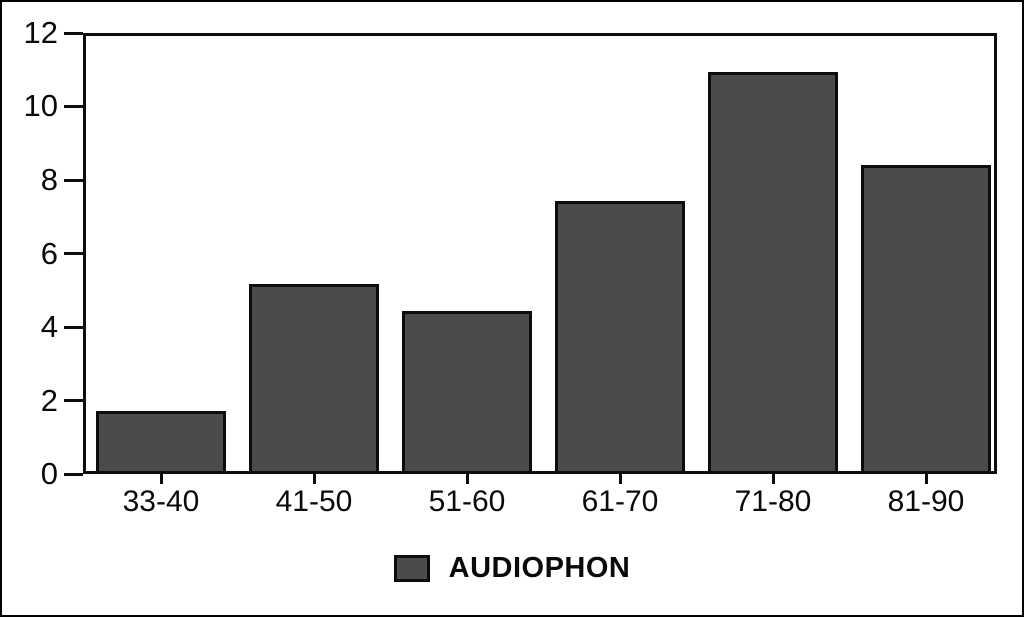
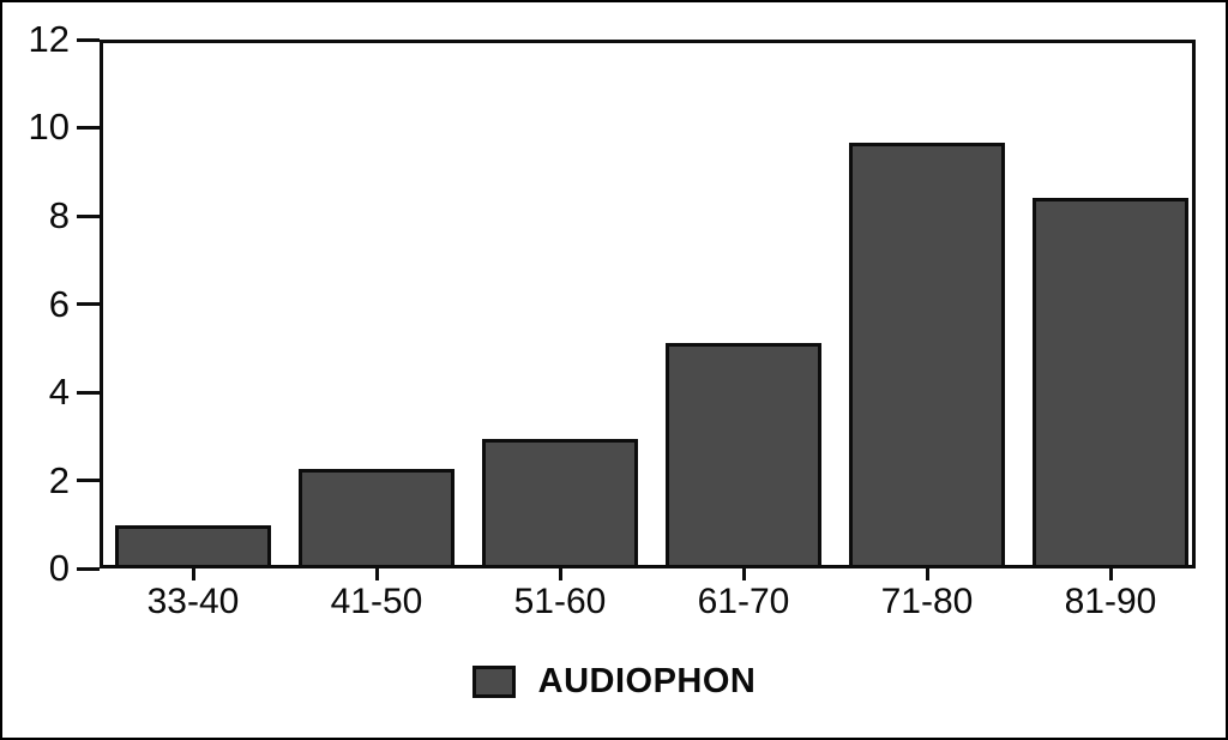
33-40: 1.6 -> 0.9
41-50: 5.2 -> 2.2
51-60: 4.4 -> 2.9
61-70: 7.5 -> 5.1
71-80: 11.0 -> 9.7
